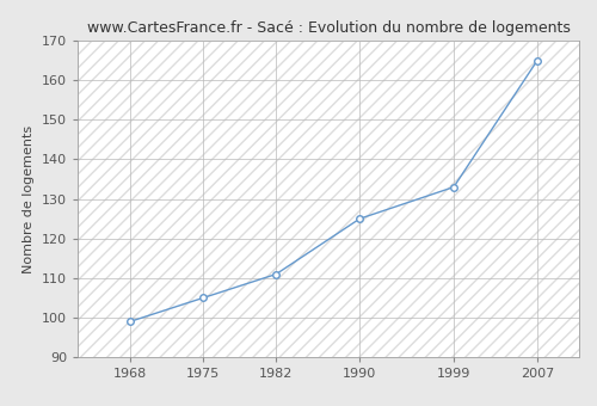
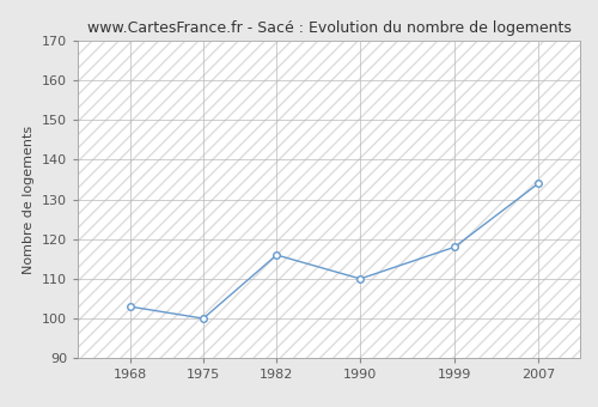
1968: 99 -> 103
1975: 105 -> 100
1982: 111 -> 116
1990: 125 -> 110
1999: 133 -> 118
2007: 165 -> 134
